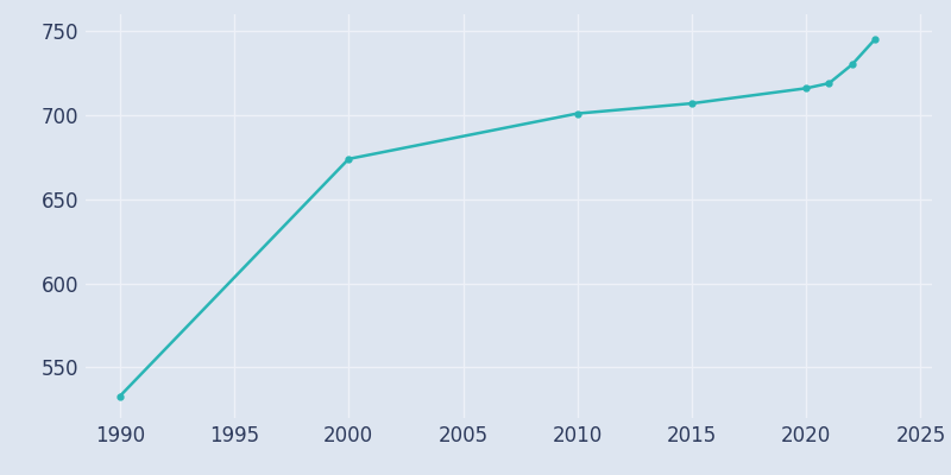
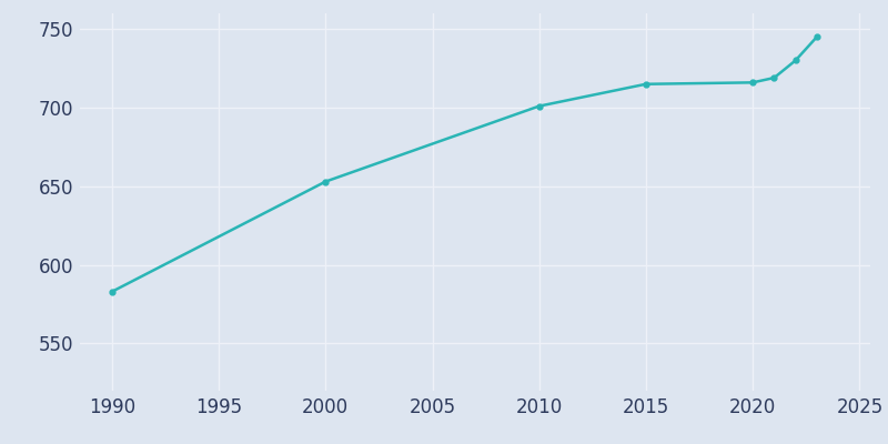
1990: 533 -> 583
2000: 674 -> 653
2015: 707 -> 715
